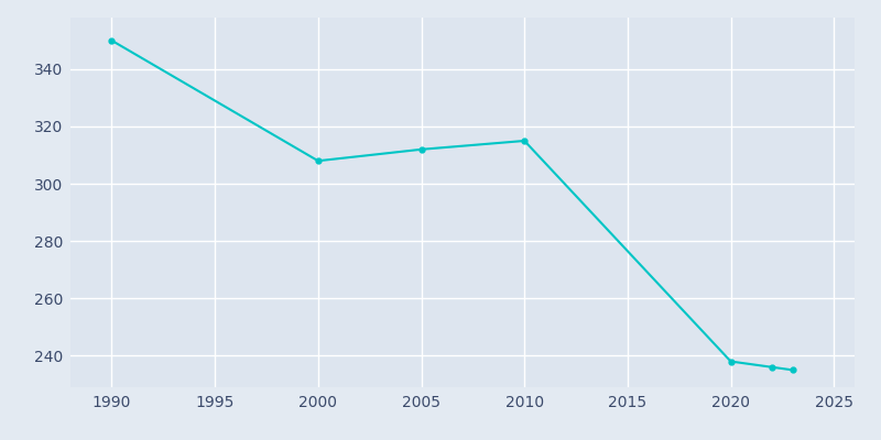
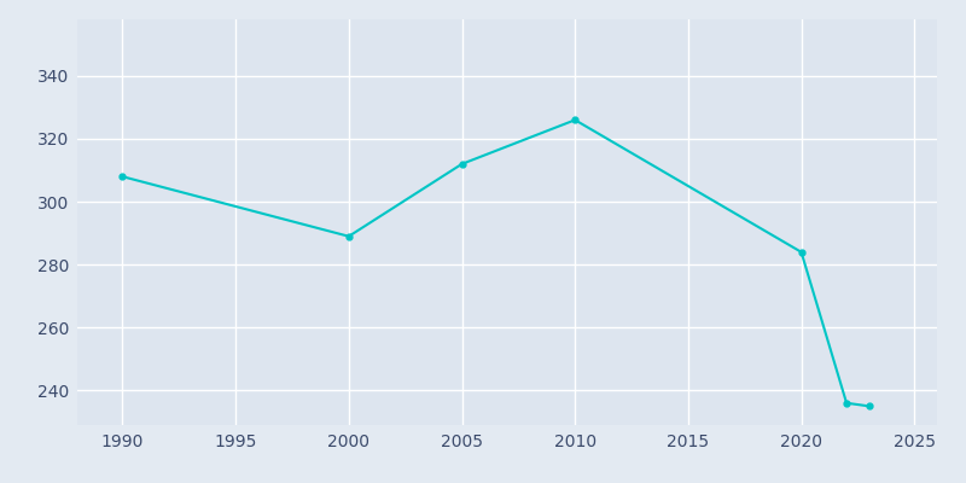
1990: 350 -> 308
2000: 308 -> 289
2010: 315 -> 326
2020: 238 -> 284
